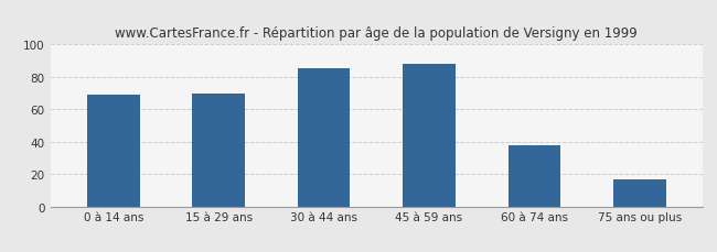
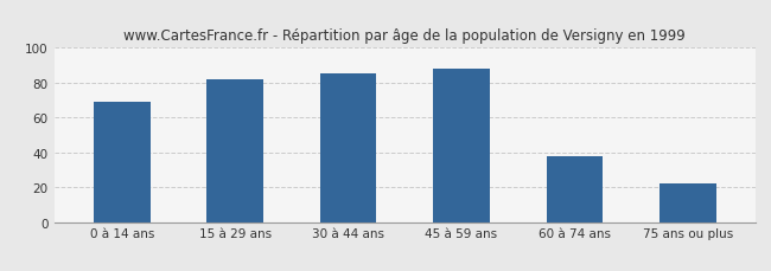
15 à 29 ans: 70 -> 82
75 ans ou plus: 17 -> 22
